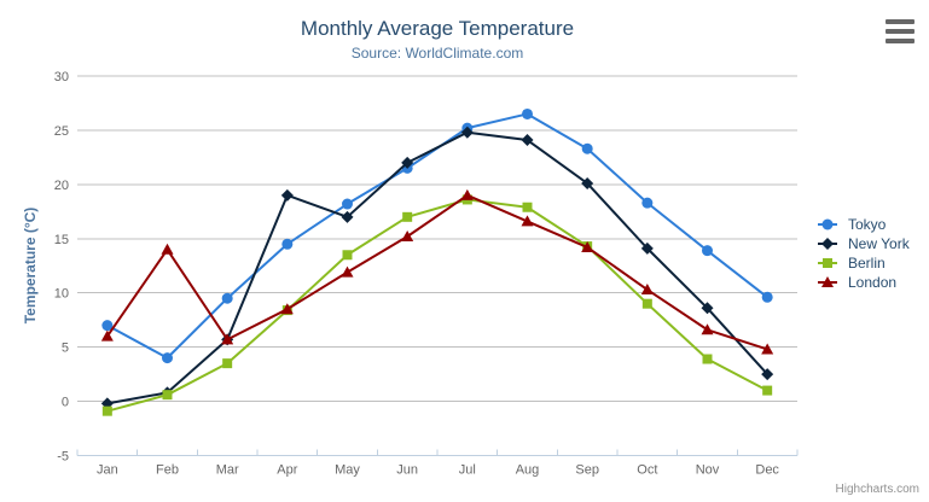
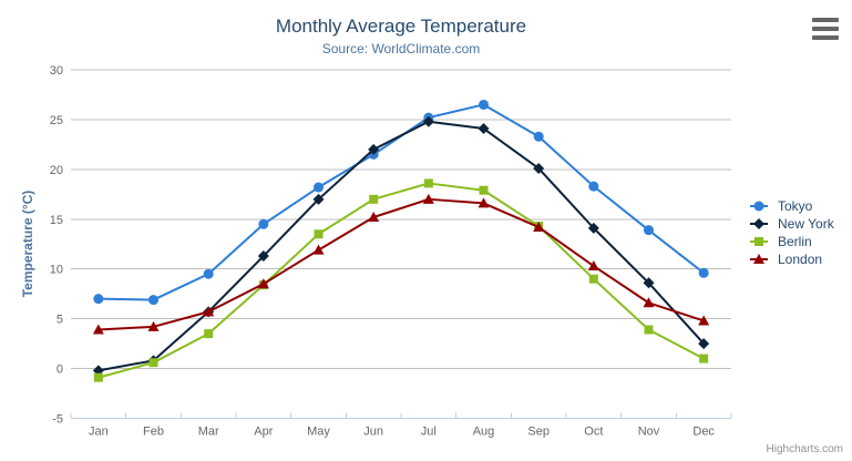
London/Jan: 6 -> 4
Tokyo/Feb: 4 -> 7
London/Feb: 14 -> 4
New York/Apr: 19 -> 11
London/Jul: 19 -> 17
